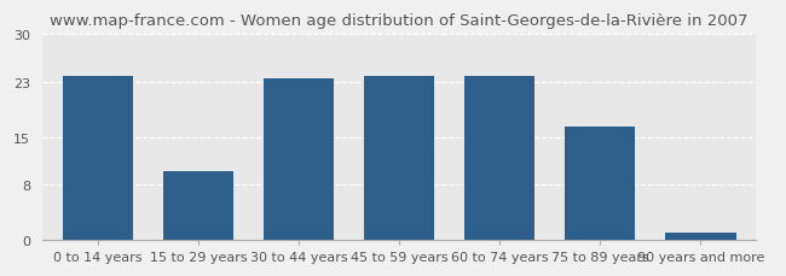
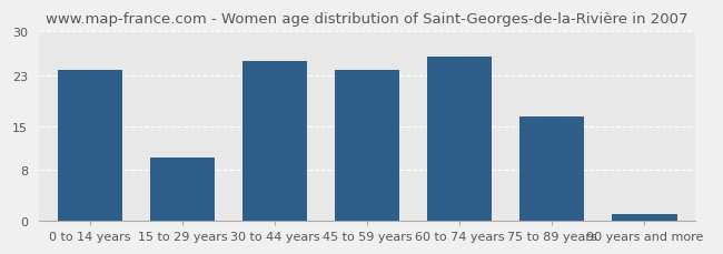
30 to 44 years: 23.5 -> 25.4
60 to 74 years: 24.0 -> 26.0
